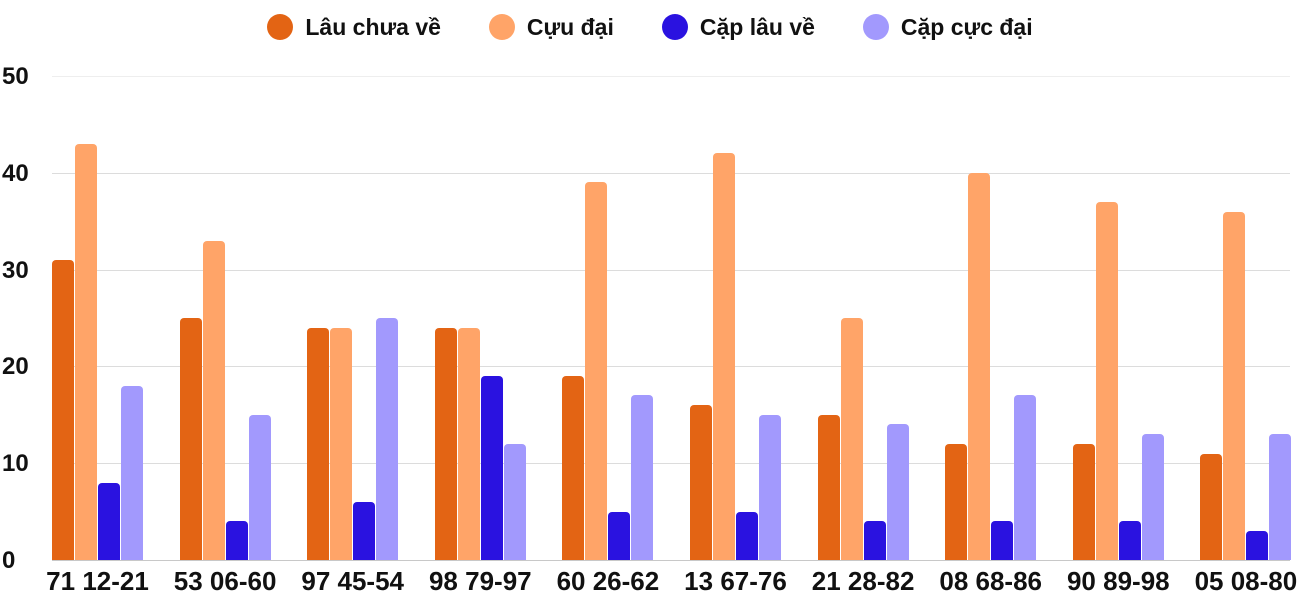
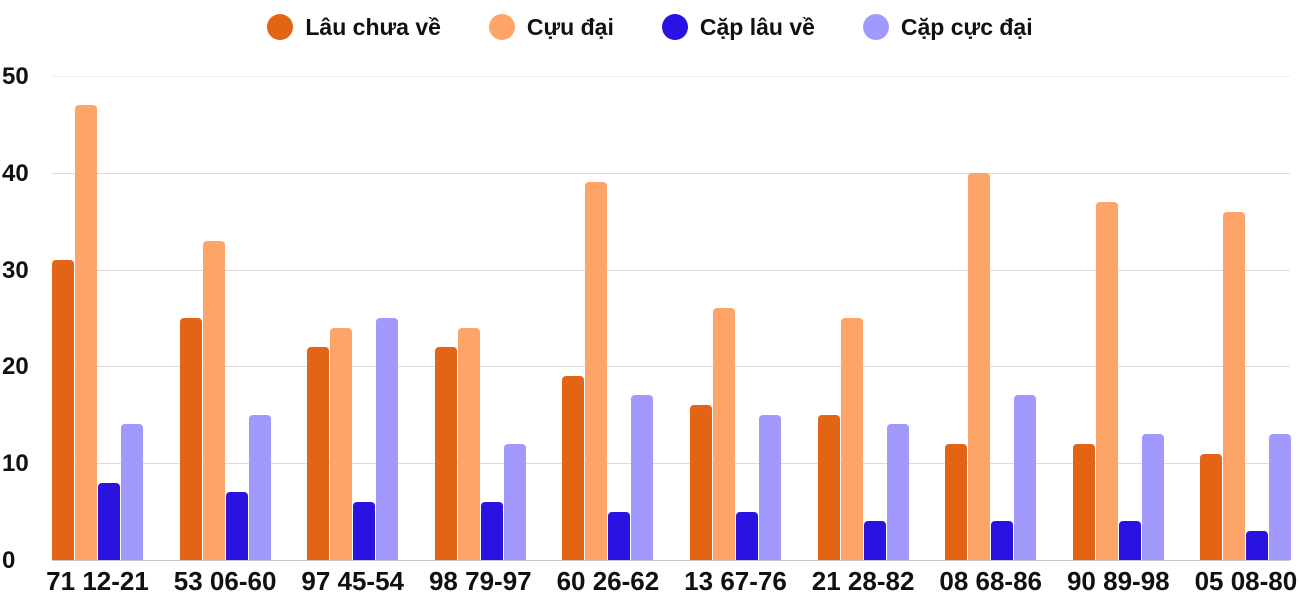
Cựu đại/71 12-21: 43 -> 47
Cặp cực đại/71 12-21: 18 -> 14
Cặp lâu về/53 06-60: 4 -> 7
Lâu chưa về/97 45-54: 24 -> 22
Lâu chưa về/98 79-97: 24 -> 22
Cặp lâu về/98 79-97: 19 -> 6
Cựu đại/13 67-76: 42 -> 26
